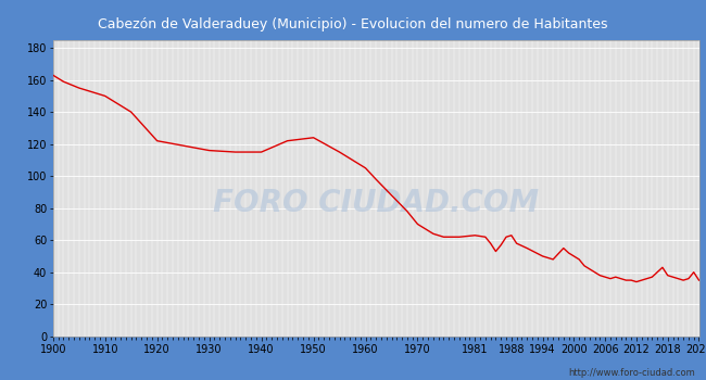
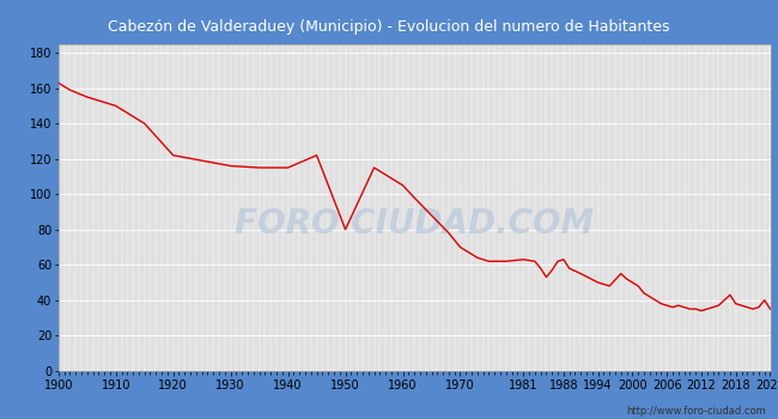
1950: 124 -> 80
